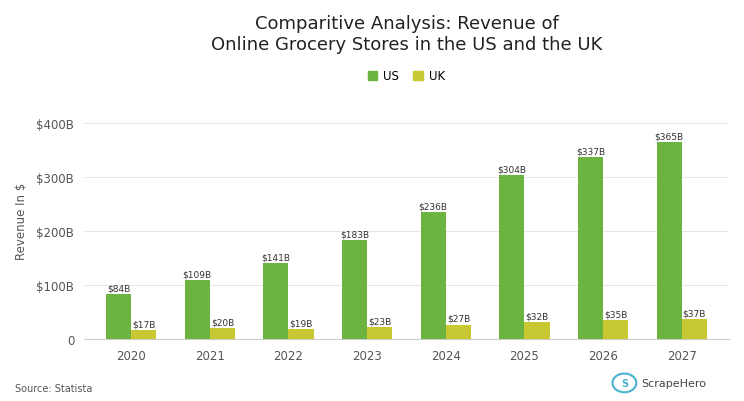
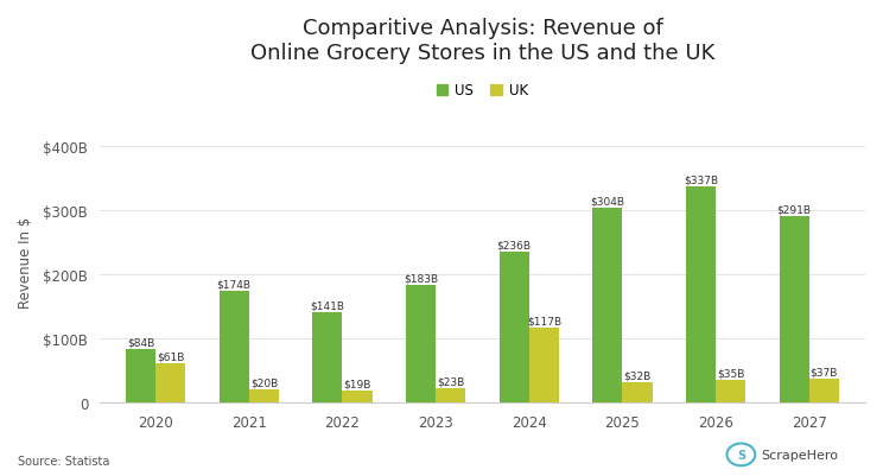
UK/2020: $17B -> $61B
US/2021: $109B -> $174B
UK/2024: $27B -> $117B
US/2027: $365B -> $291B
